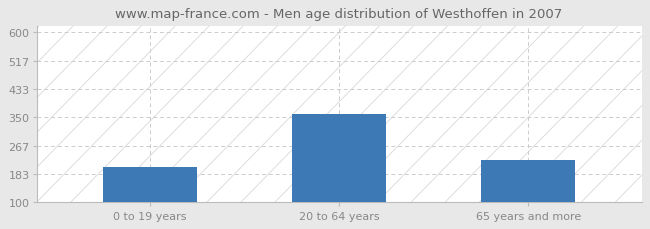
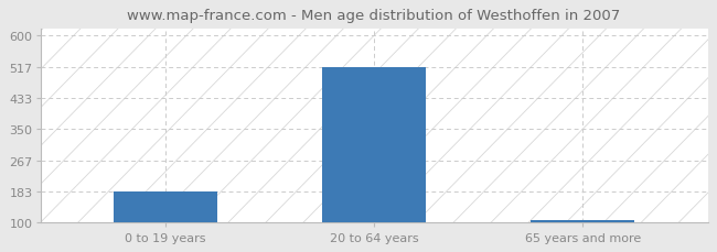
0 to 19 years: 205 -> 183
20 to 64 years: 360 -> 517
65 years and more: 225 -> 107
